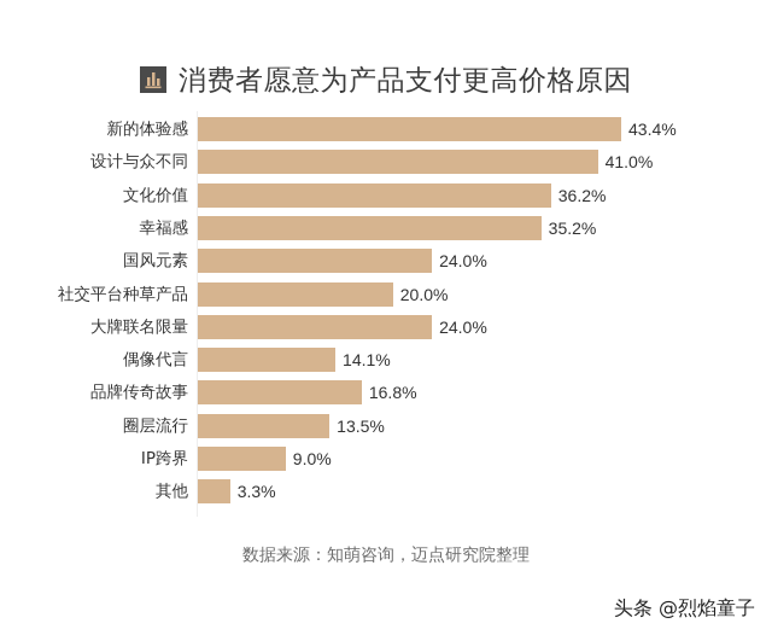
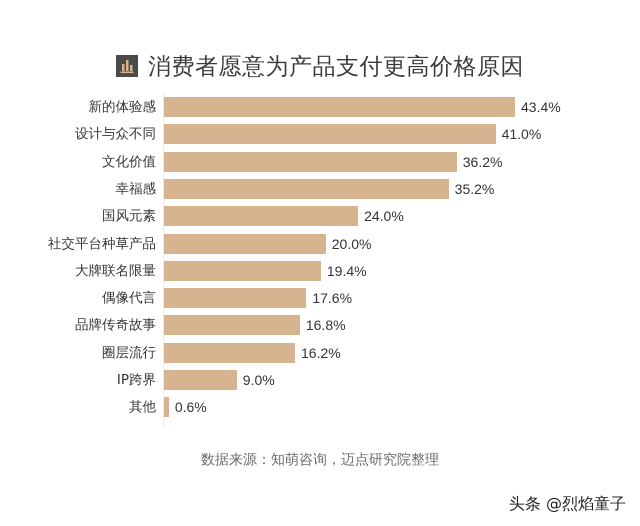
大牌联名限量: 24.0% -> 19.4%
偶像代言: 14.1% -> 17.6%
圈层流行: 13.5% -> 16.2%
其他: 3.3% -> 0.6%
